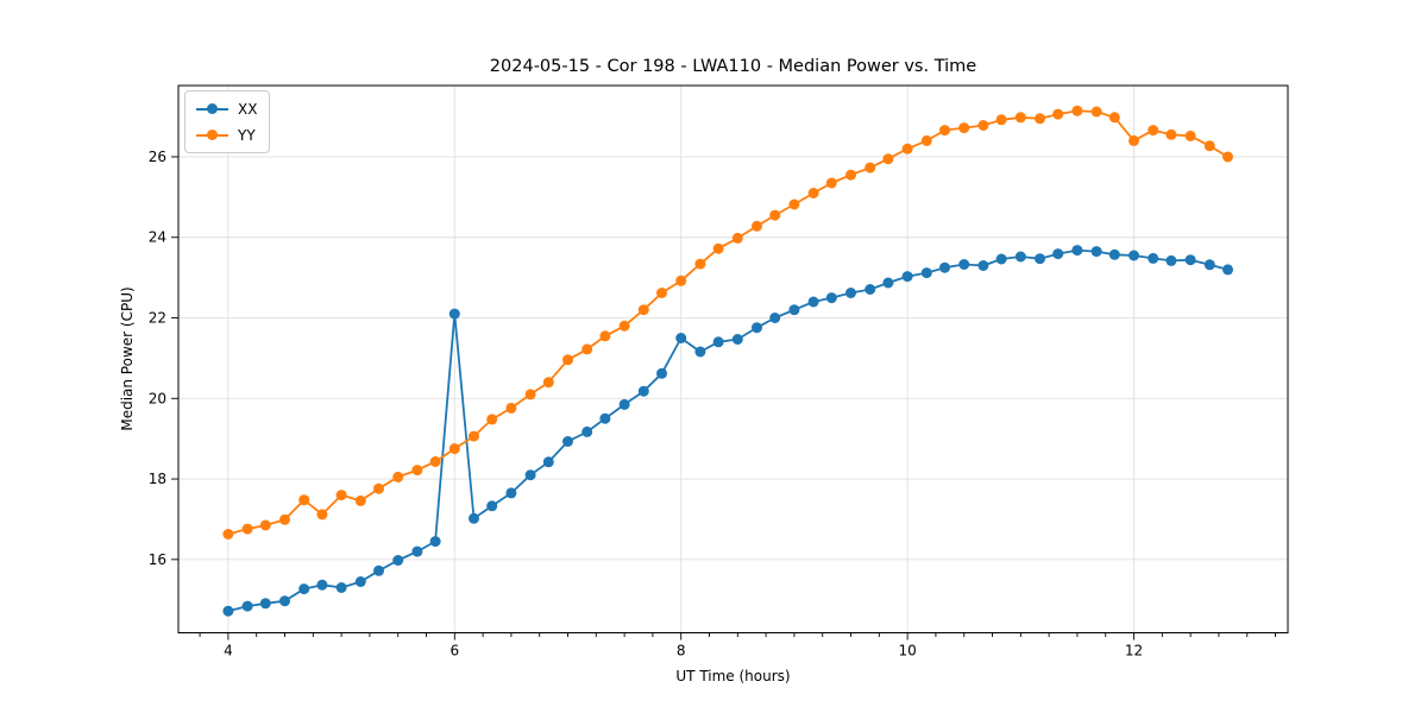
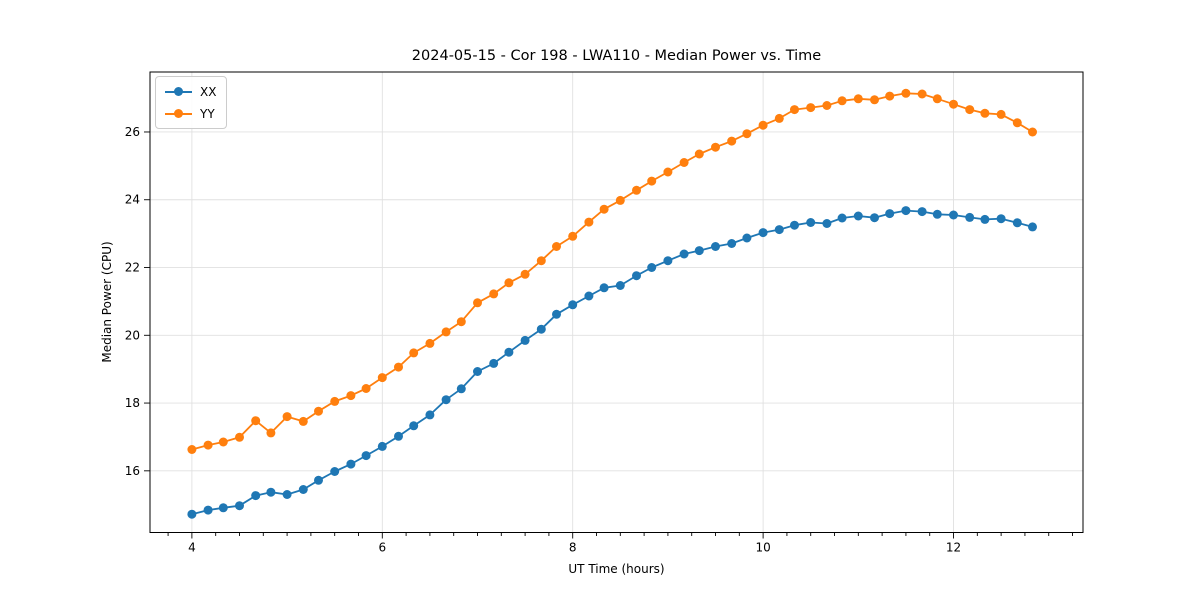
XX/6: 22.1 -> 16.7
XX/8: 21.5 -> 20.9
YY/12: 26.4 -> 26.8
